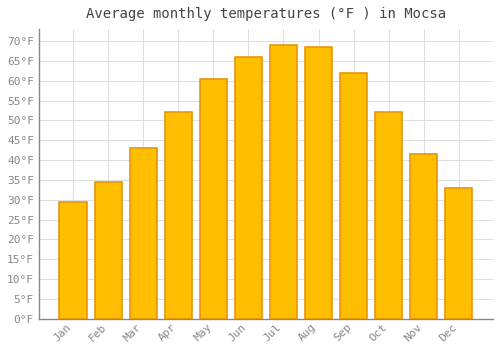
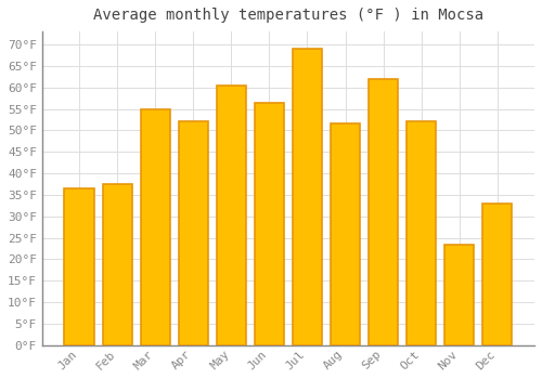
Jan: 29.5°F -> 36.5°F
Feb: 34.5°F -> 37.5°F
Mar: 43.0°F -> 55.0°F
Jun: 66.0°F -> 56.5°F
Aug: 68.5°F -> 51.5°F
Nov: 41.5°F -> 23.5°F
